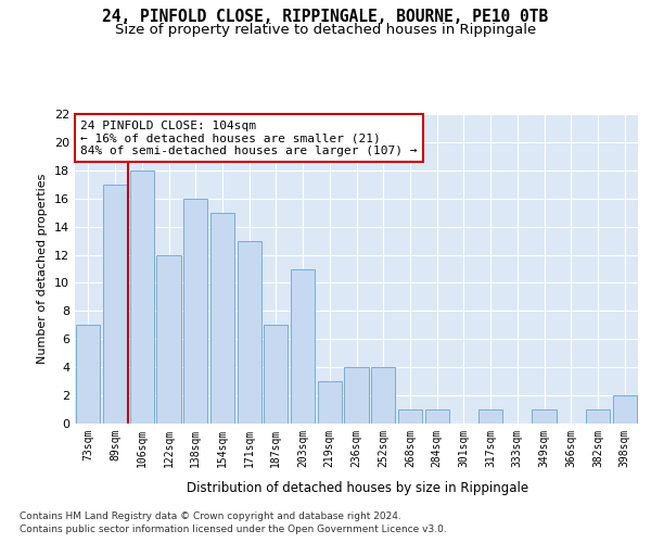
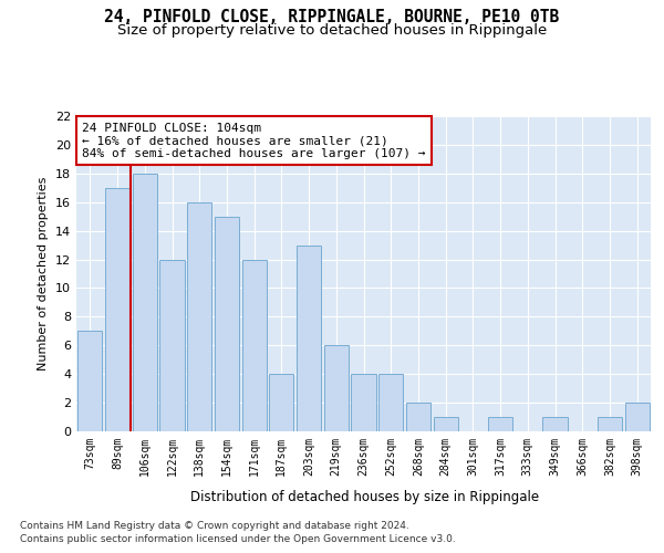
171sqm: 13 -> 12
187sqm: 7 -> 4
203sqm: 11 -> 13
219sqm: 3 -> 6
268sqm: 1 -> 2
